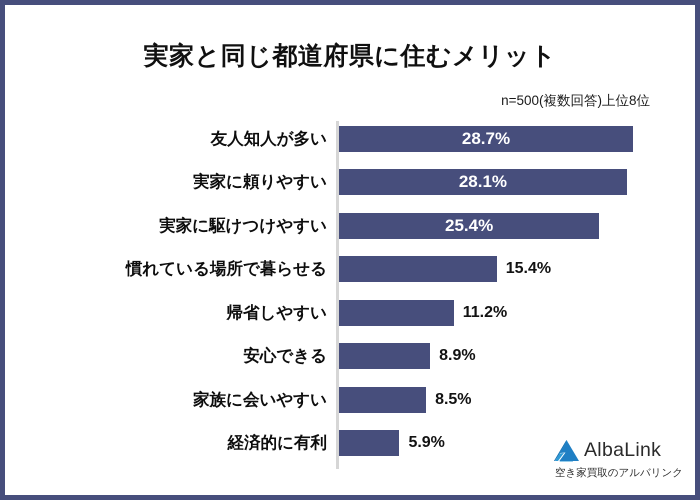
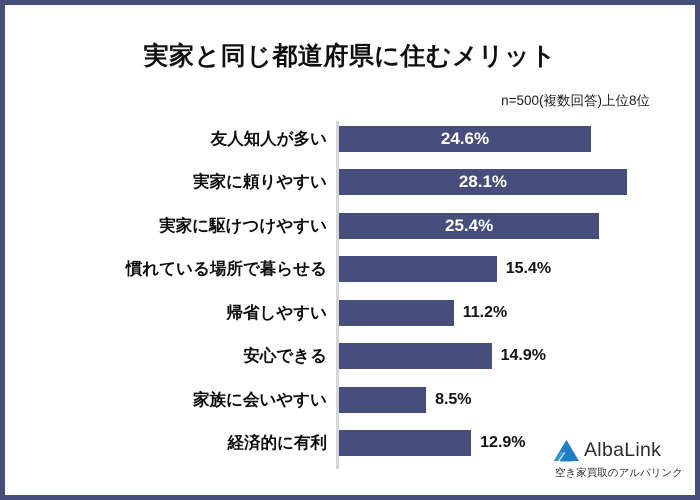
友人知人が多い: 28.7% -> 24.6%
安心できる: 8.9% -> 14.9%
経済的に有利: 5.9% -> 12.9%
